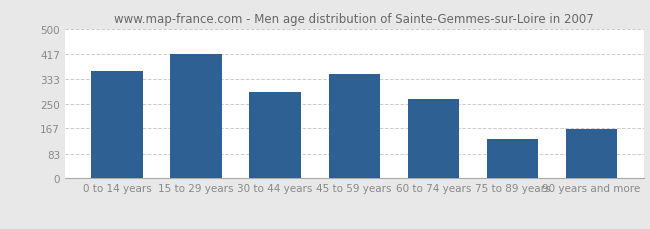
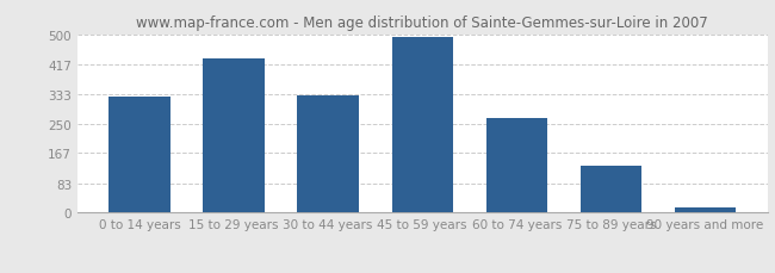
0 to 14 years: 360 -> 325
15 to 29 years: 415 -> 432
30 to 44 years: 290 -> 330
45 to 59 years: 350 -> 492
90 years and more: 165 -> 15
